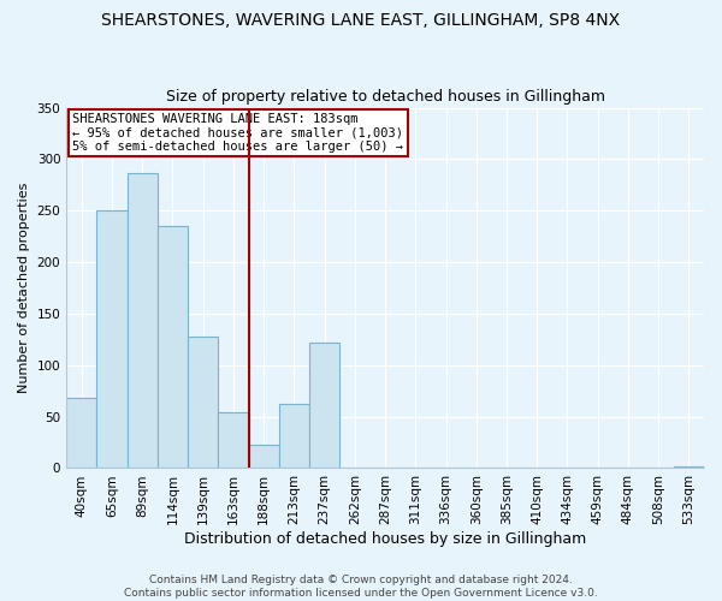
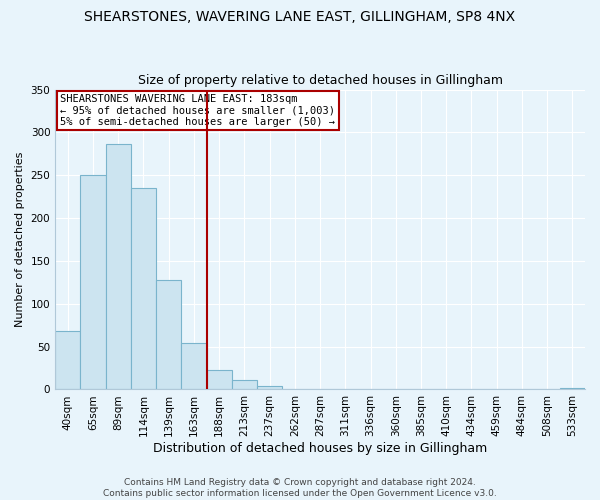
213sqm: 62 -> 11
237sqm: 122 -> 4
